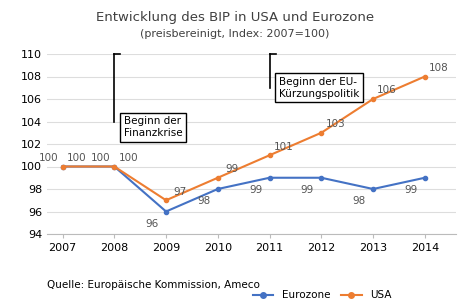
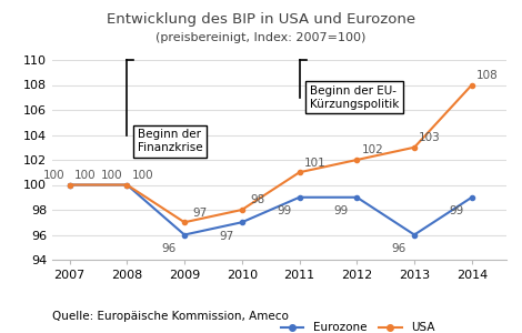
Eurozone/2010: 98 -> 97
USA/2010: 99 -> 98
USA/2012: 103 -> 102
Eurozone/2013: 98 -> 96
USA/2013: 106 -> 103
